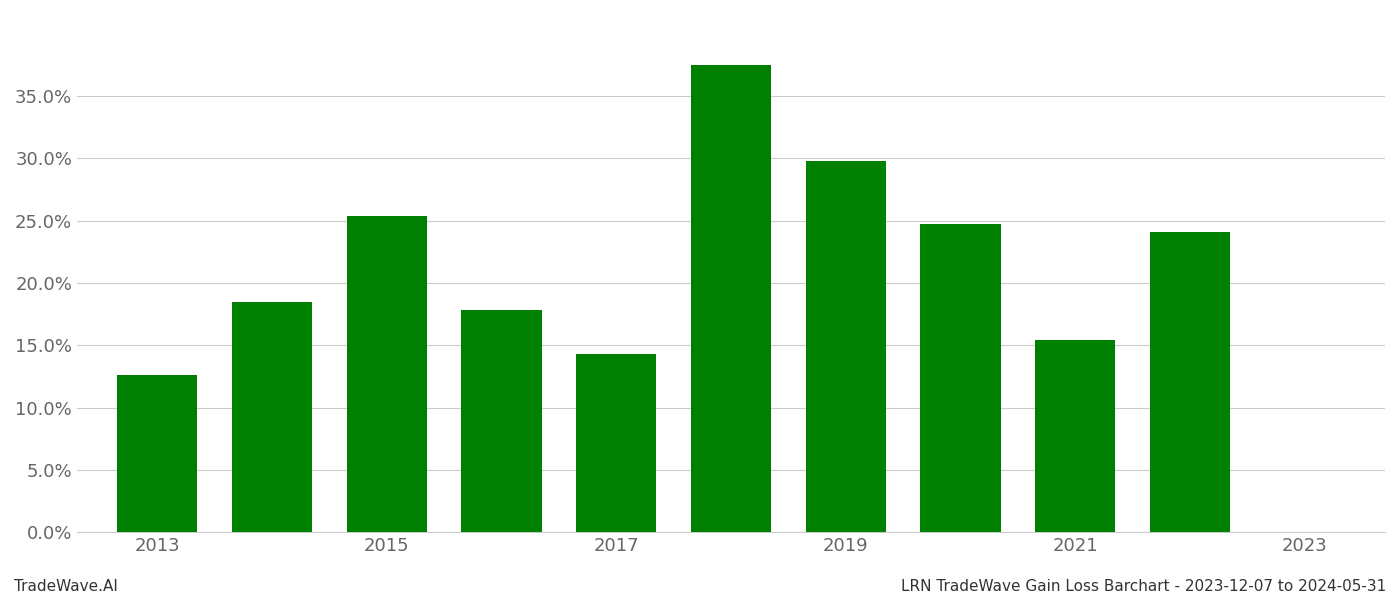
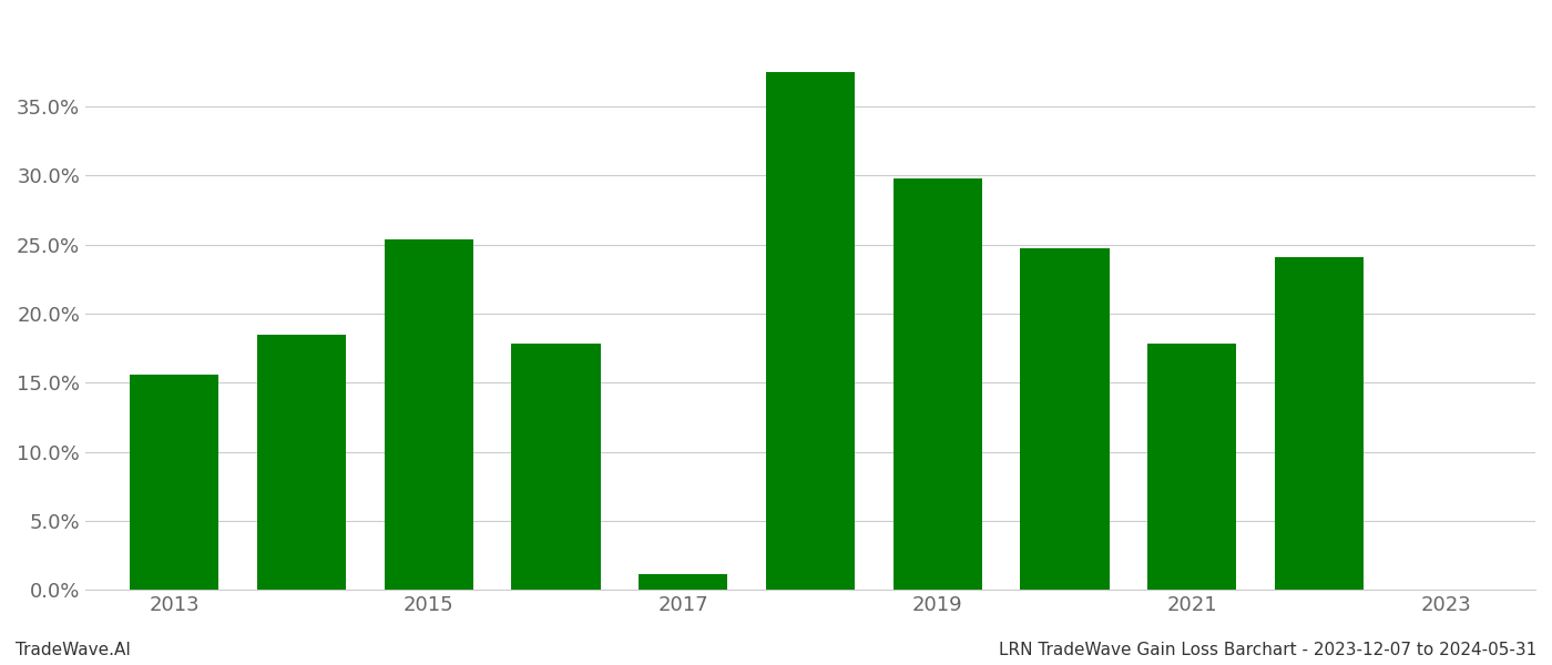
2013: 12.6% -> 15.6%
2017: 14.3% -> 1.1%
2021: 15.4% -> 17.8%
